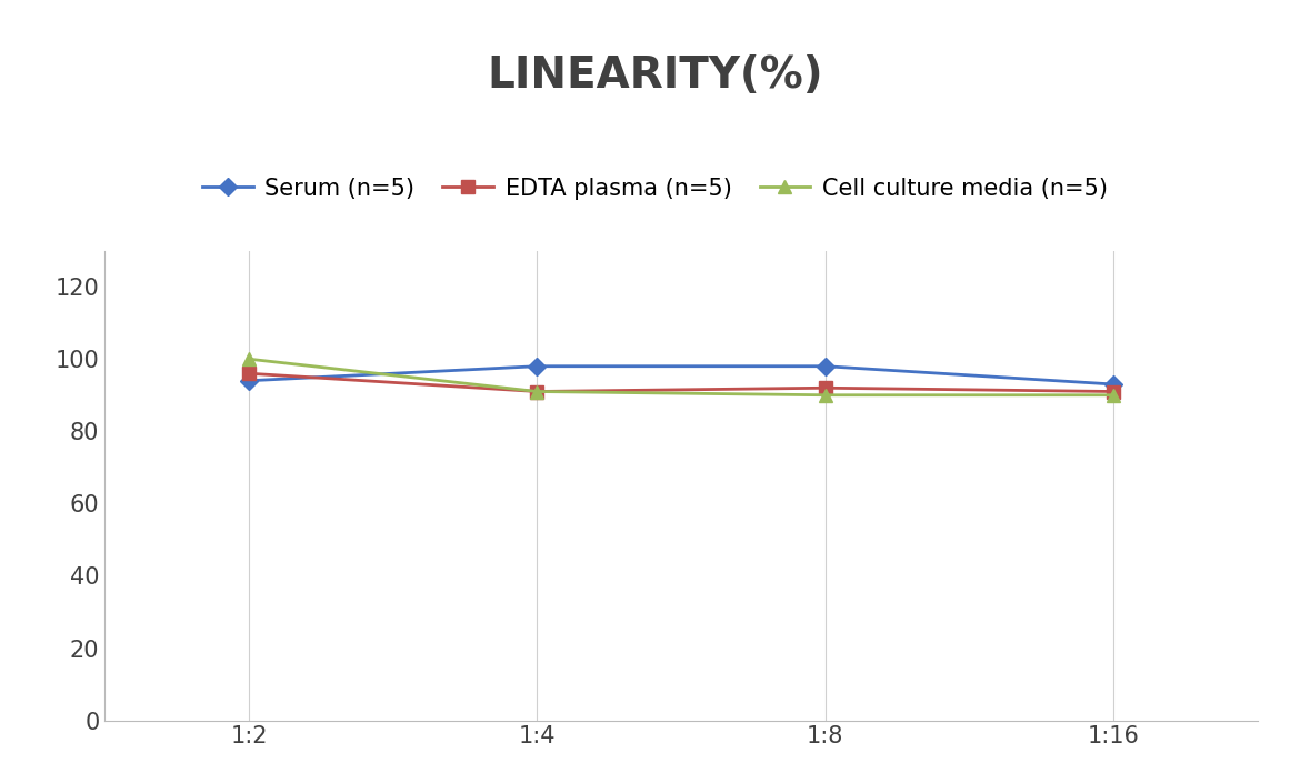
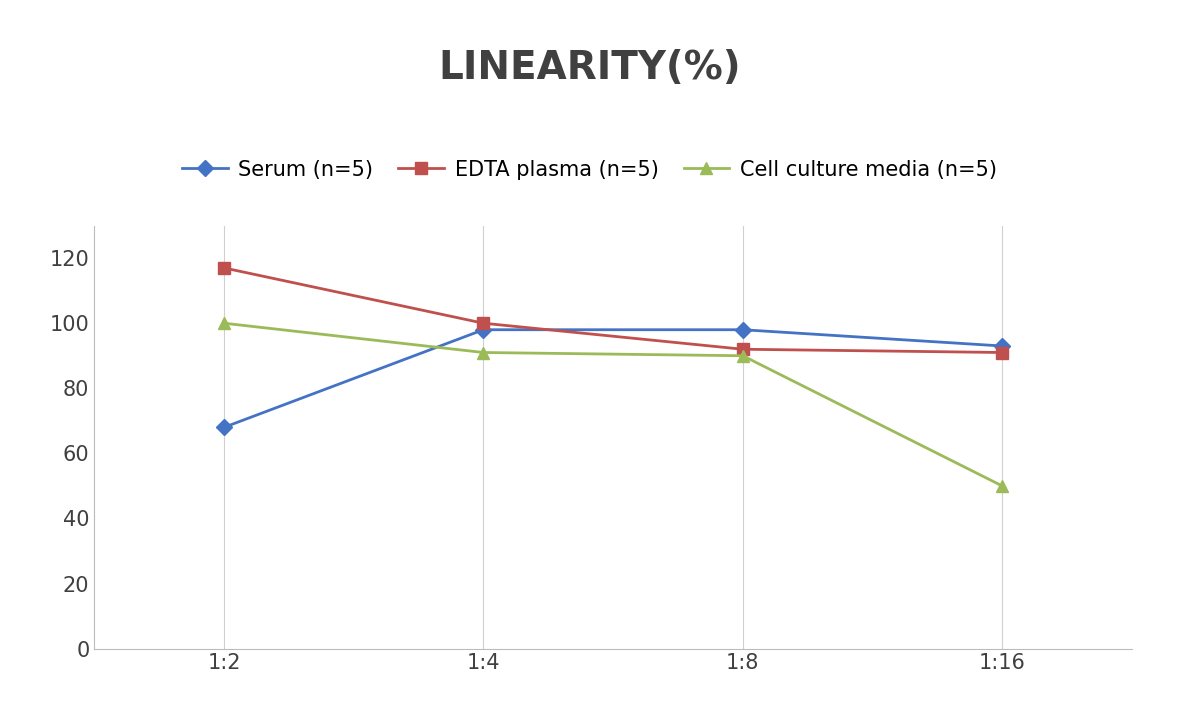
Serum (n=5)/1:2: 94 -> 68
EDTA plasma (n=5)/1:2: 96 -> 117
EDTA plasma (n=5)/1:4: 91 -> 100
Cell culture media (n=5)/1:16: 90 -> 50
